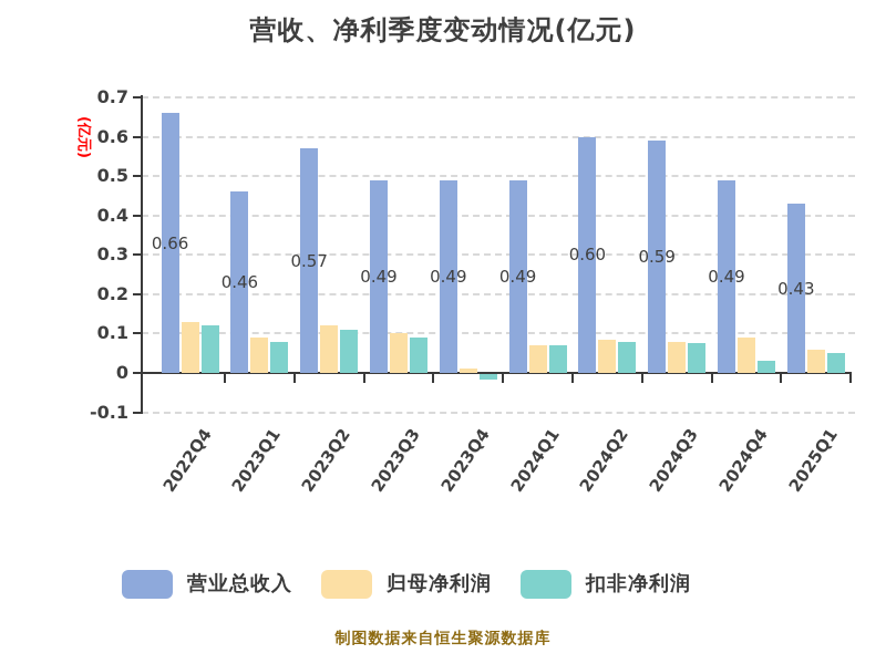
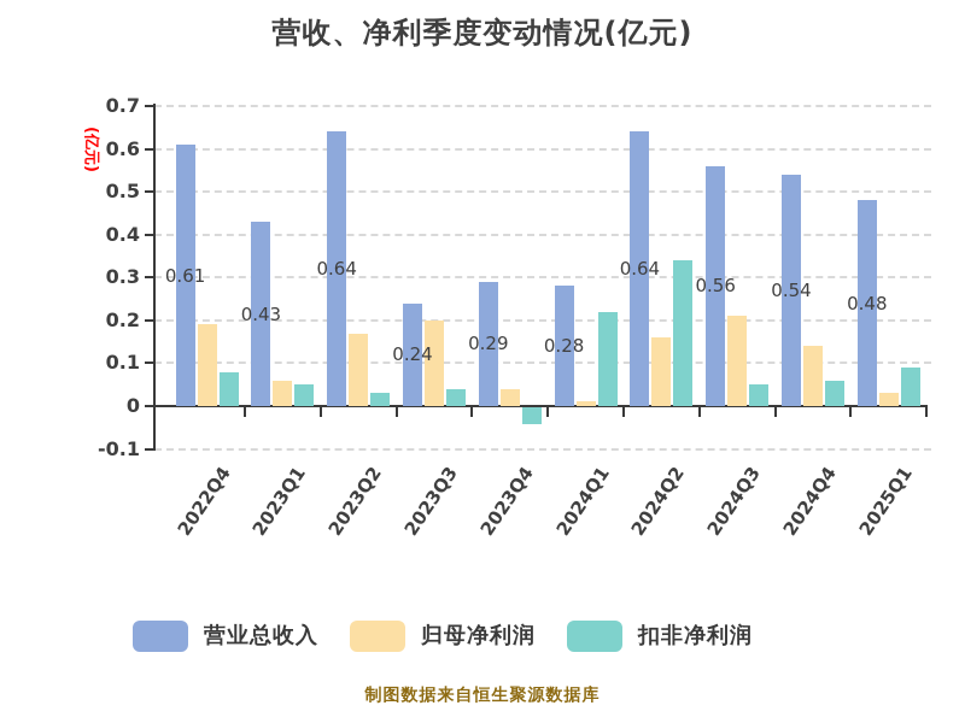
营业总收入/2022Q4: 0.66 -> 0.61
归母净利润/2022Q4: 0.13 -> 0.19
扣非净利润/2022Q4: 0.12 -> 0.08
营业总收入/2023Q1: 0.46 -> 0.43
归母净利润/2023Q1: 0.09 -> 0.06
扣非净利润/2023Q1: 0.08 -> 0.05
营业总收入/2023Q2: 0.57 -> 0.64
归母净利润/2023Q2: 0.12 -> 0.17
扣非净利润/2023Q2: 0.11 -> 0.03
营业总收入/2023Q3: 0.49 -> 0.24
归母净利润/2023Q3: 0.10 -> 0.20
扣非净利润/2023Q3: 0.09 -> 0.04
营业总收入/2023Q4: 0.49 -> 0.29
归母净利润/2023Q4: 0.01 -> 0.04
扣非净利润/2023Q4: -0.01 -> -0.04
营业总收入/2024Q1: 0.49 -> 0.28
归母净利润/2024Q1: 0.07 -> 0.01
扣非净利润/2024Q1: 0.07 -> 0.22
营业总收入/2024Q2: 0.60 -> 0.64
归母净利润/2024Q2: 0.09 -> 0.16
扣非净利润/2024Q2: 0.08 -> 0.34
营业总收入/2024Q3: 0.59 -> 0.56
归母净利润/2024Q3: 0.08 -> 0.21
扣非净利润/2024Q3: 0.07 -> 0.05
营业总收入/2024Q4: 0.49 -> 0.54
归母净利润/2024Q4: 0.09 -> 0.14
扣非净利润/2024Q4: 0.03 -> 0.06
营业总收入/2025Q1: 0.43 -> 0.48
归母净利润/2025Q1: 0.06 -> 0.03
扣非净利润/2025Q1: 0.05 -> 0.09
